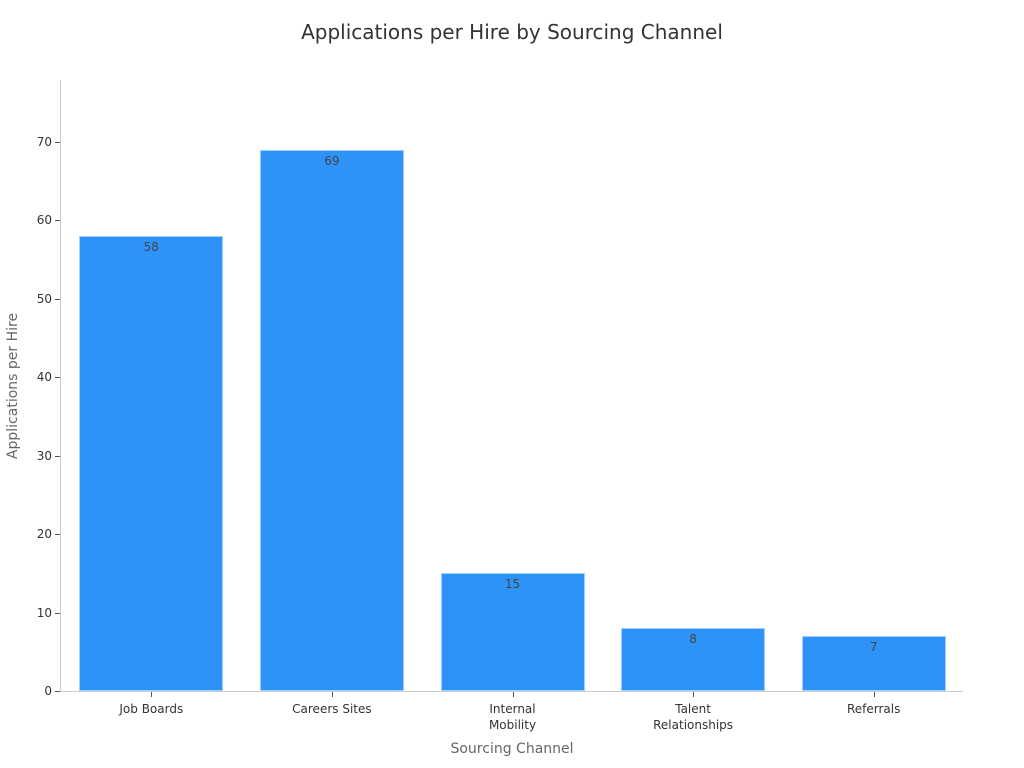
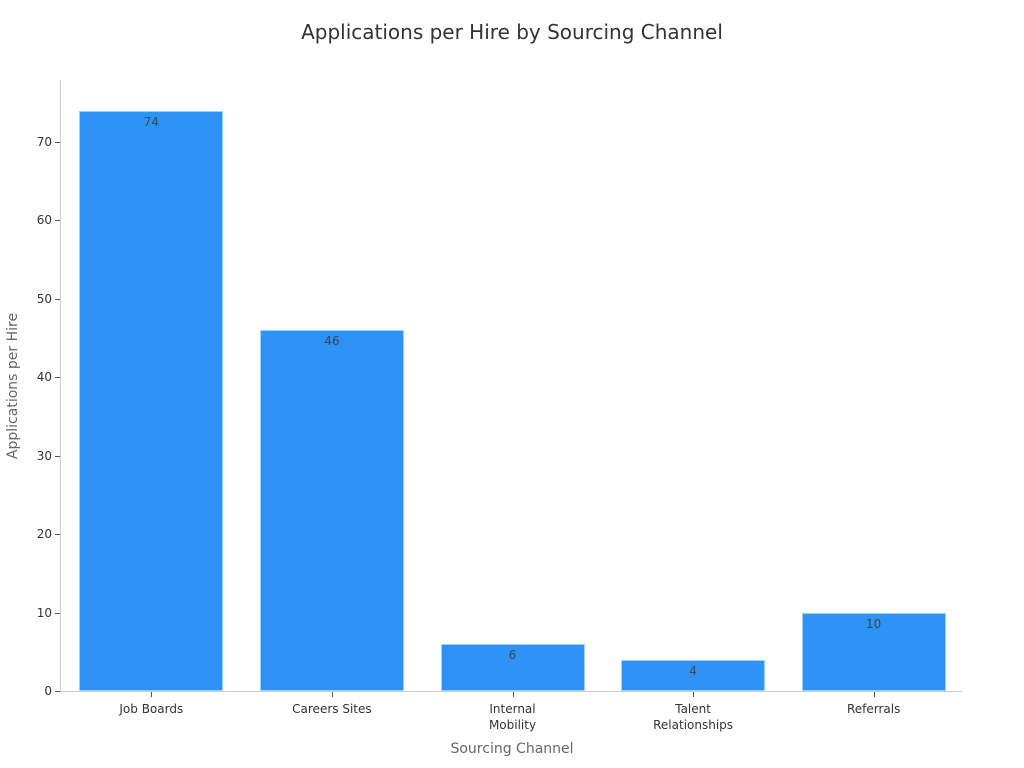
Job Boards: 58 -> 74
Careers Sites: 69 -> 46
Internal Mobility: 15 -> 6
Talent Relationships: 8 -> 4
Referrals: 7 -> 10
